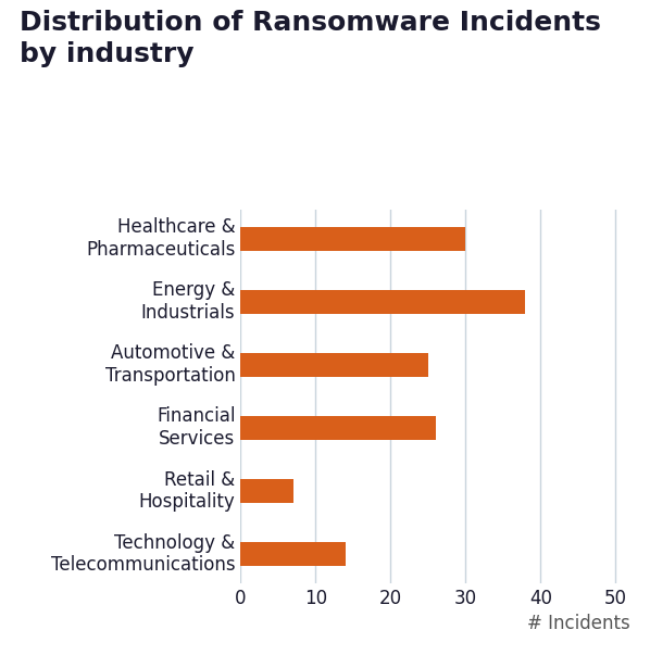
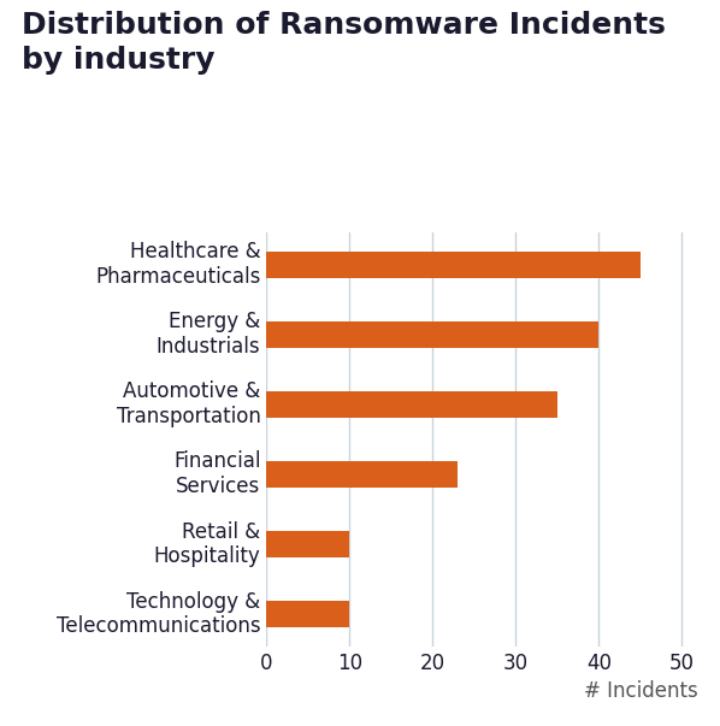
Healthcare & Pharmaceuticals: 30 -> 45
Energy & Industrials: 38 -> 40
Automotive & Transportation: 25 -> 35
Financial Services: 26 -> 23
Retail & Hospitality: 7 -> 10
Technology & Telecommunications: 14 -> 10
